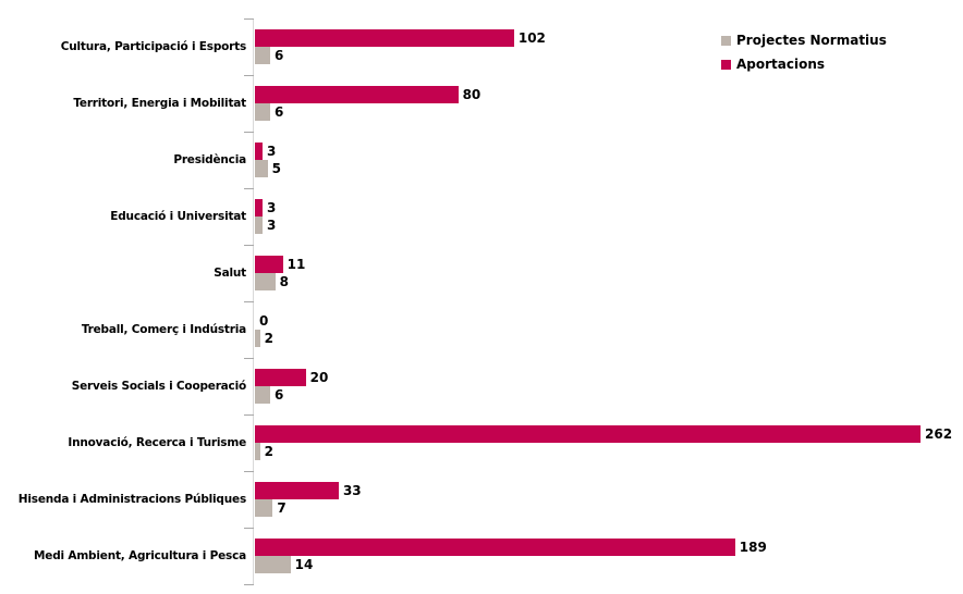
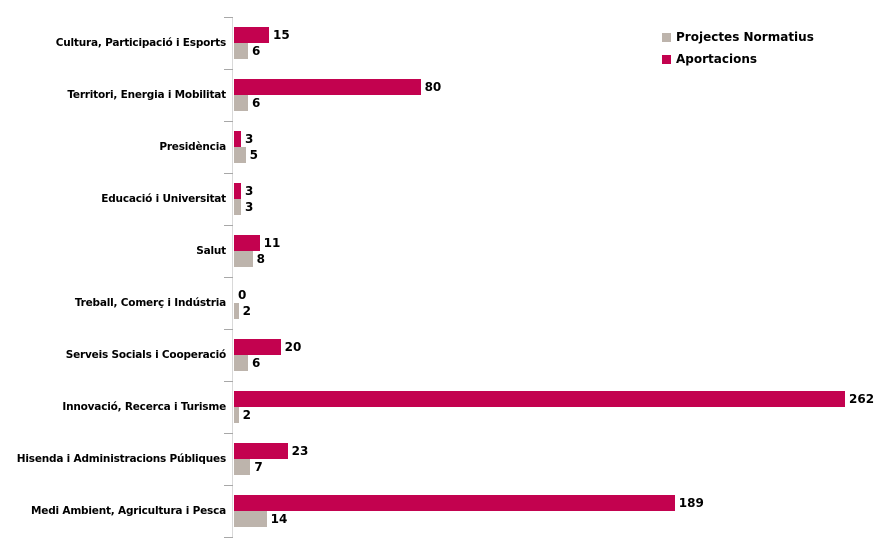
Aportacions/Cultura, Participació i Esports: 102 -> 15
Aportacions/Hisenda i Administracions Públiques: 33 -> 23
